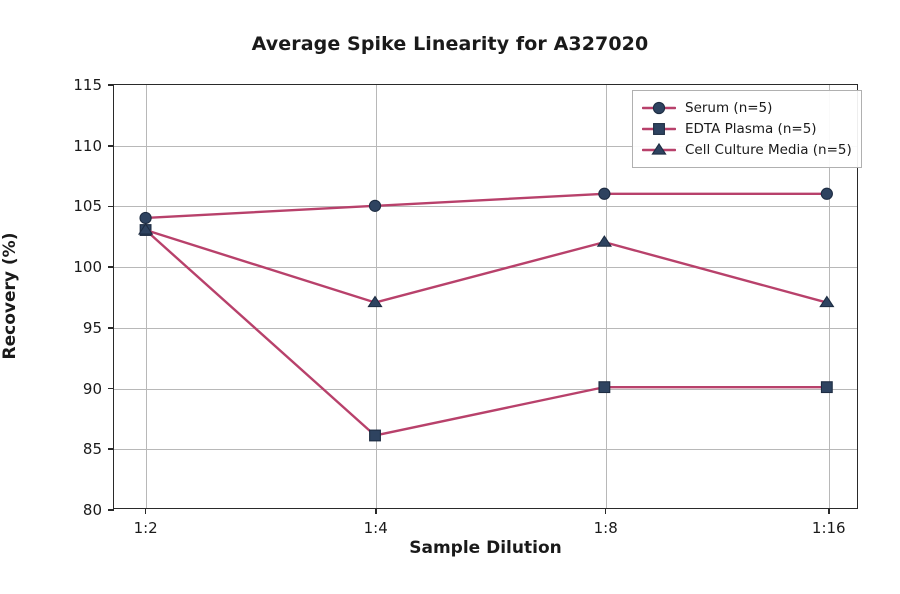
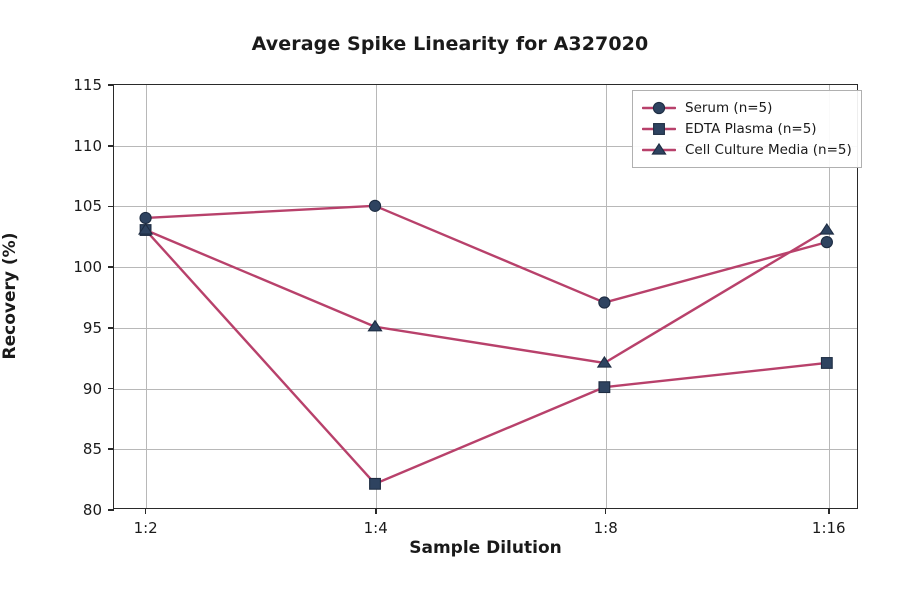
EDTA Plasma (n=5)/1:4: 86 -> 82
Cell Culture Media (n=5)/1:4: 97 -> 95
Serum (n=5)/1:8: 106 -> 97
Cell Culture Media (n=5)/1:8: 102 -> 92
Serum (n=5)/1:16: 106 -> 102
EDTA Plasma (n=5)/1:16: 90 -> 92
Cell Culture Media (n=5)/1:16: 97 -> 103
